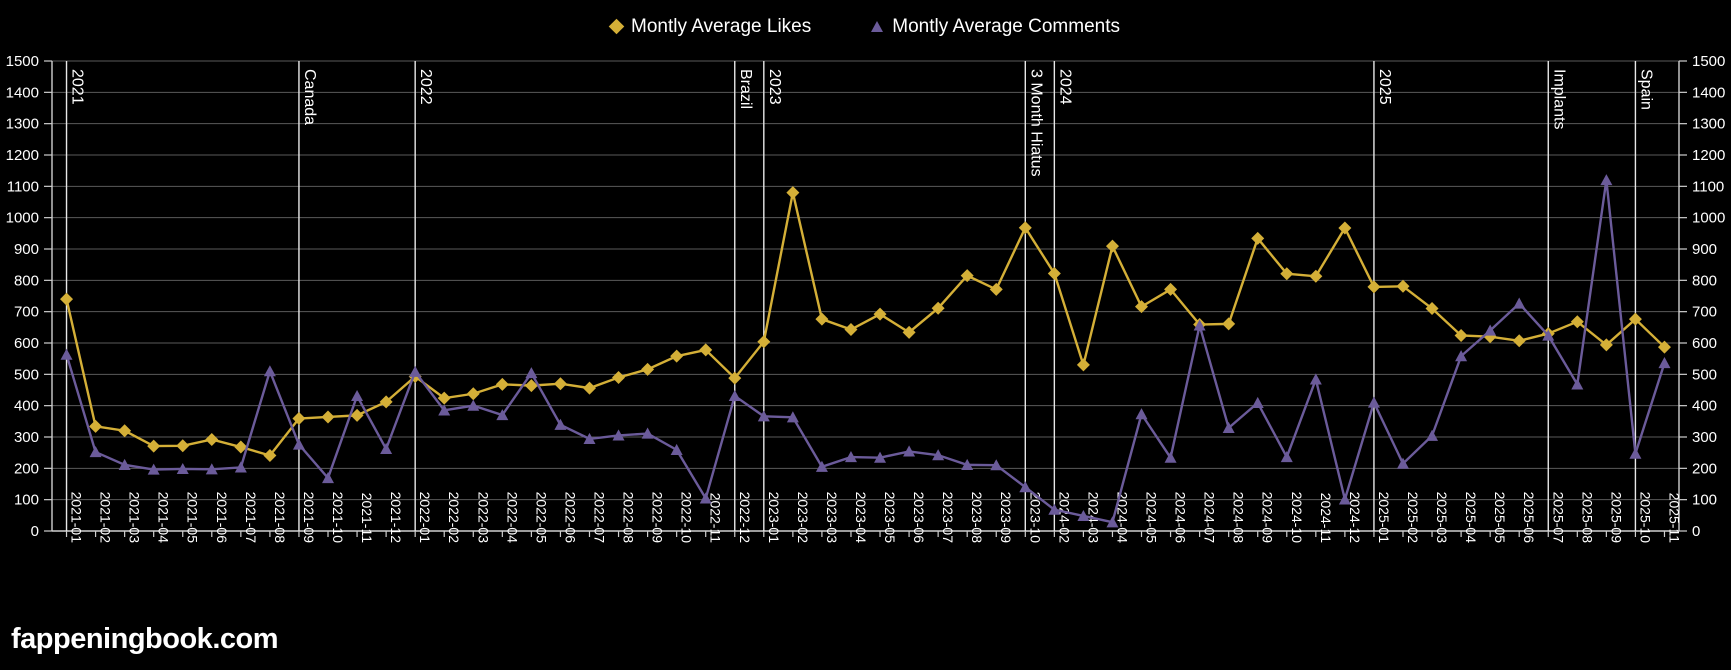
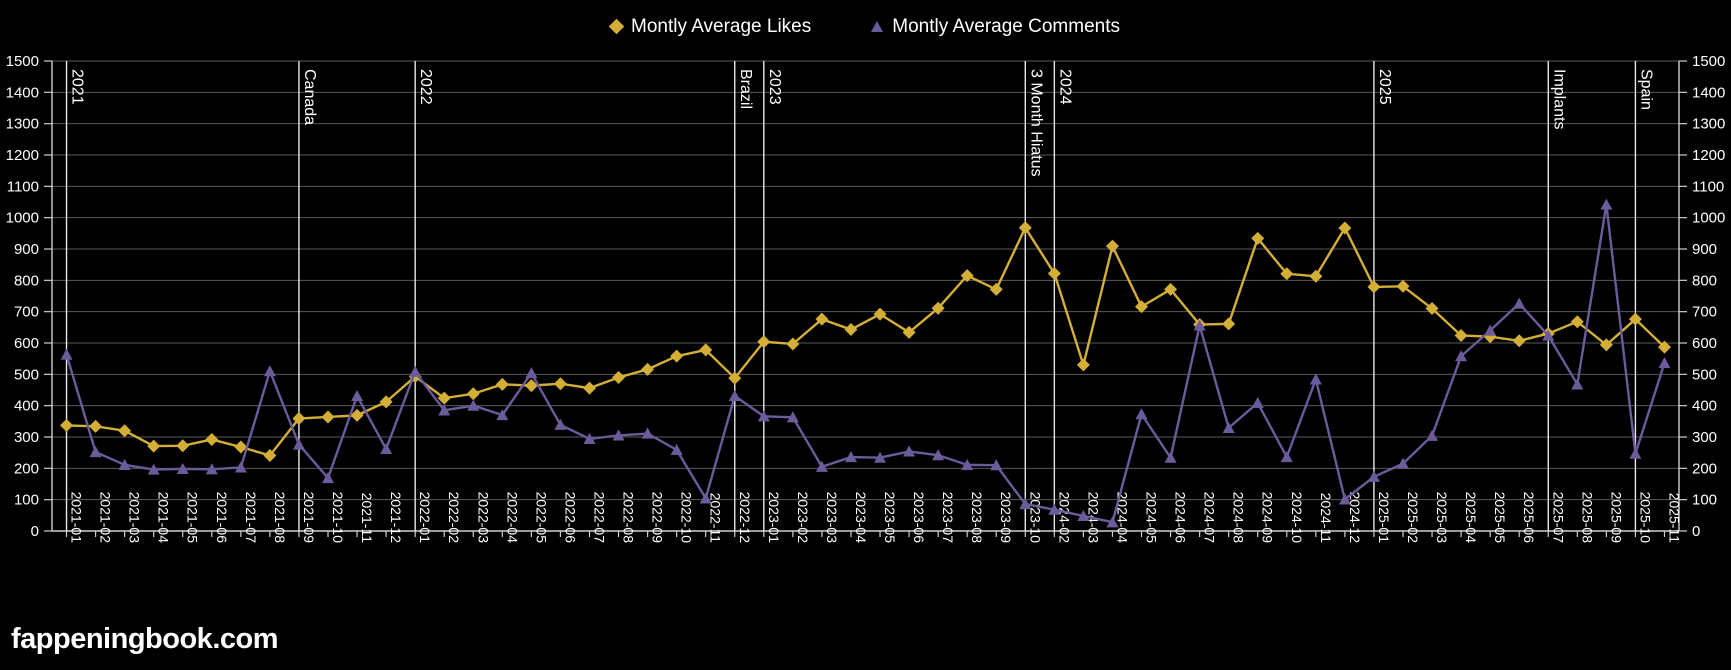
Montly Average Likes/2021-01: 740 -> 340
Montly Average Likes/2023-02: 1080 -> 600
Montly Average Comments/2023-10: 140 -> 90
Montly Average Comments/2025-01: 410 -> 170
Montly Average Comments/2025-09: 1120 -> 1040
